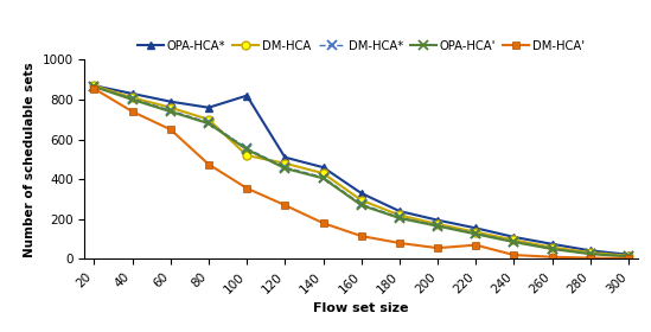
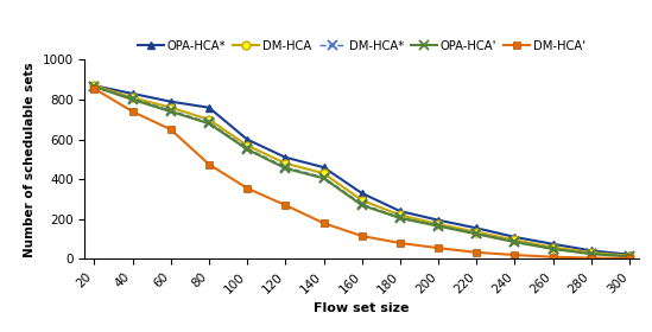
OPA-HCA*/100: 820 -> 600
DM-HCA/100: 520 -> 570
DM-HCA'/220: 70 -> 30
